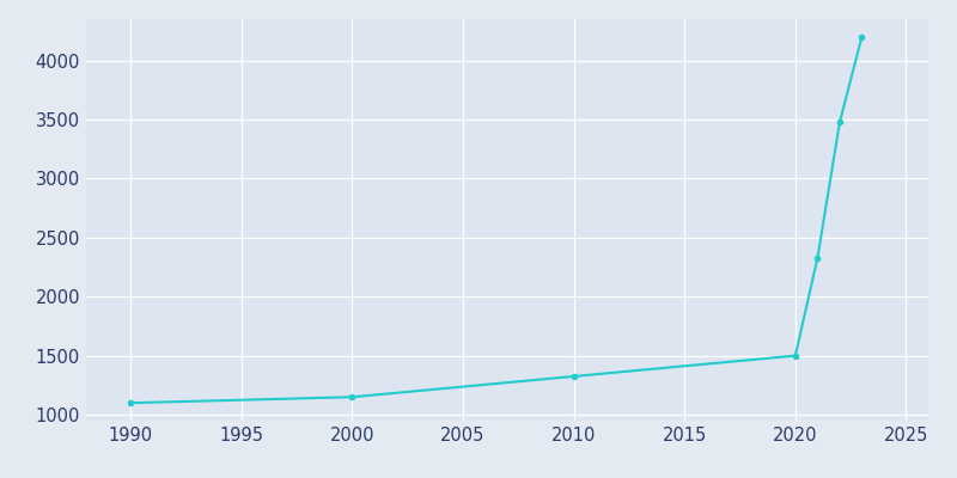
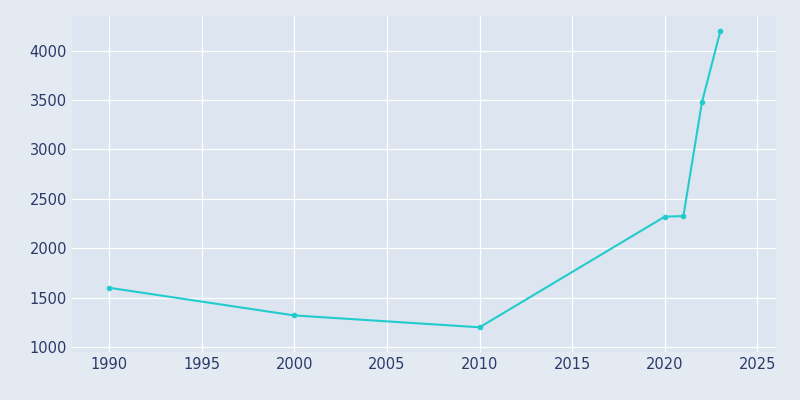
1990: 1100 -> 1600
2000: 1150 -> 1320
2010: 1320 -> 1200
2020: 1500 -> 2320
